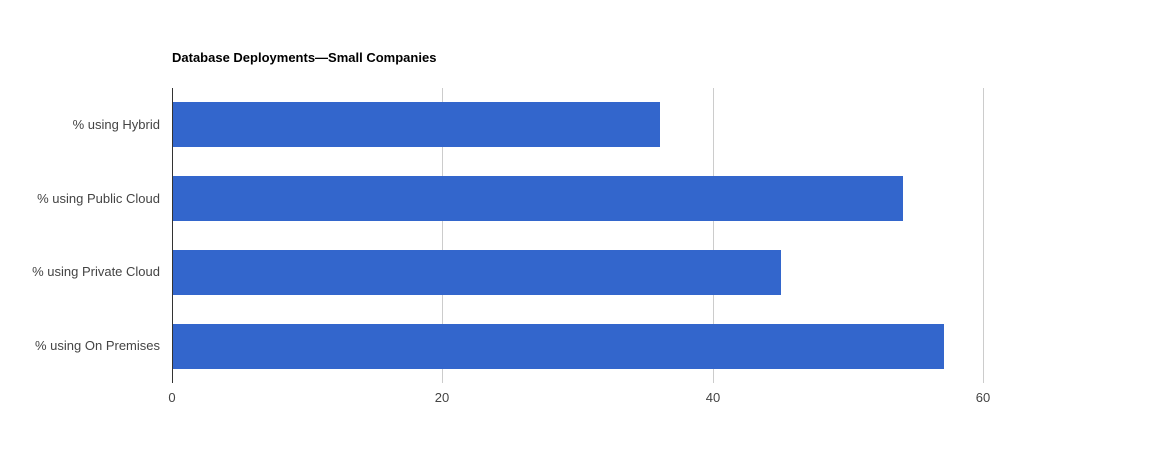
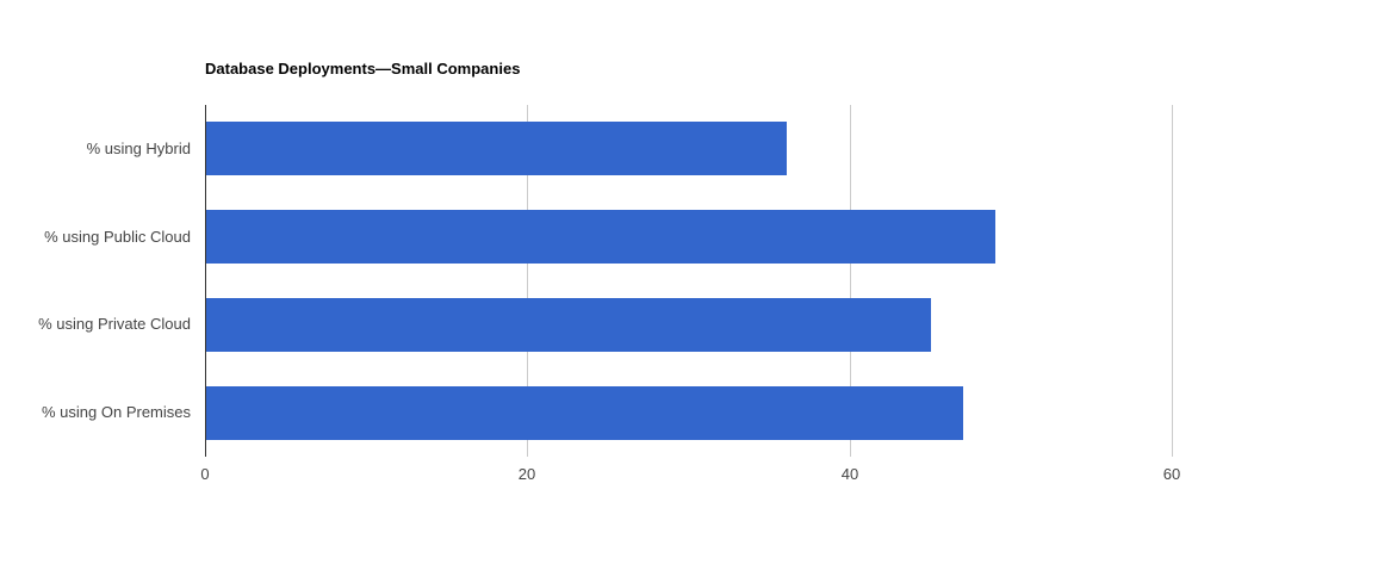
% using Public Cloud: 54 -> 49
% using On Premises: 57 -> 47
